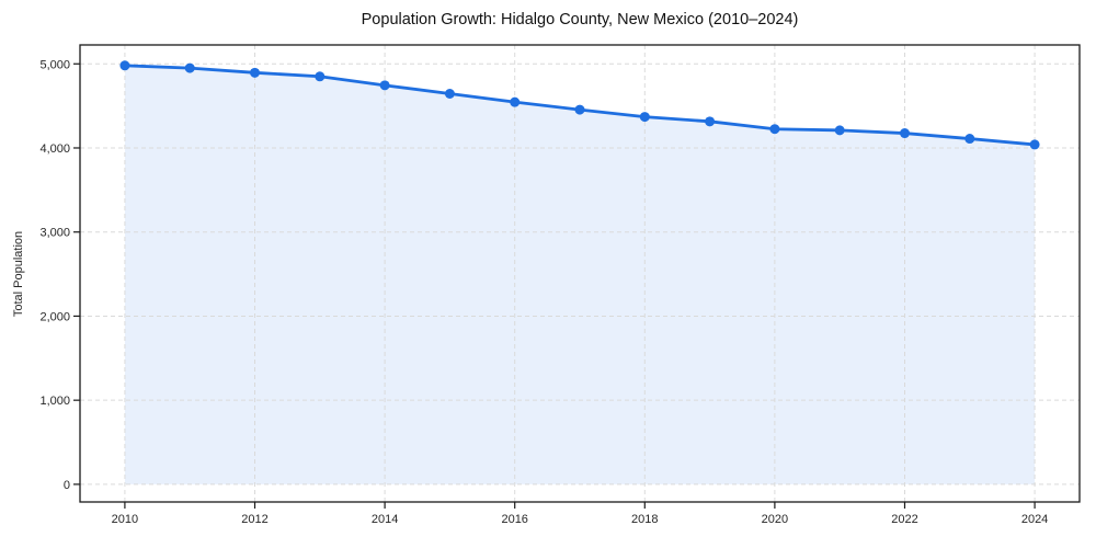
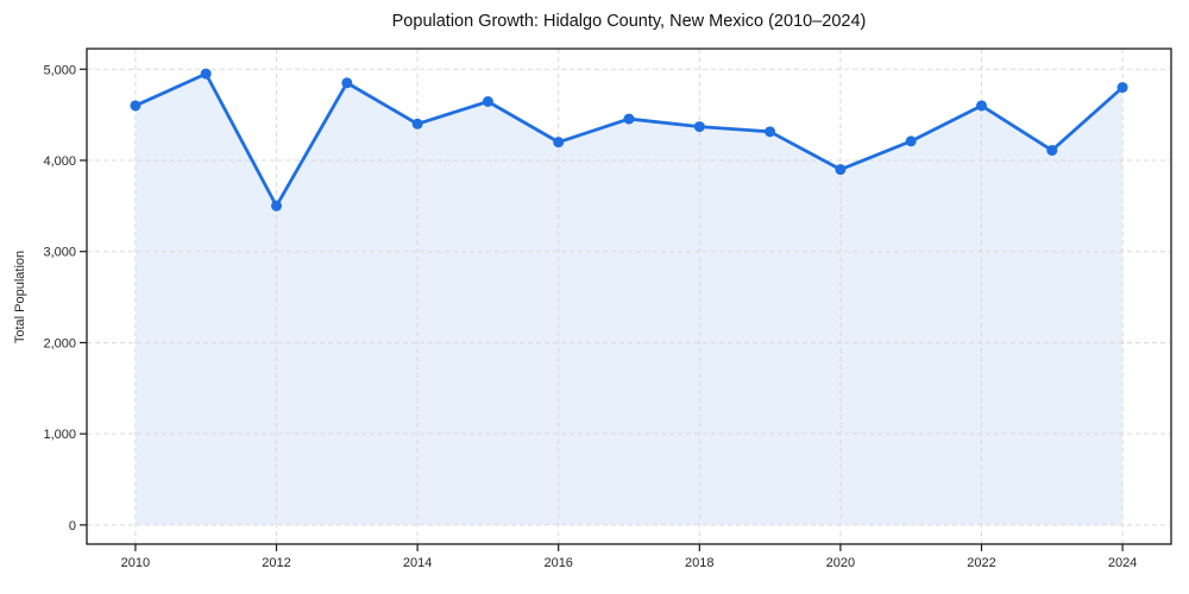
2010: 5000 -> 4600
2012: 4900 -> 3500
2014: 4700 -> 4400
2016: 4500 -> 4200
2020: 4200 -> 3900
2022: 4200 -> 4600
2024: 4000 -> 4800
